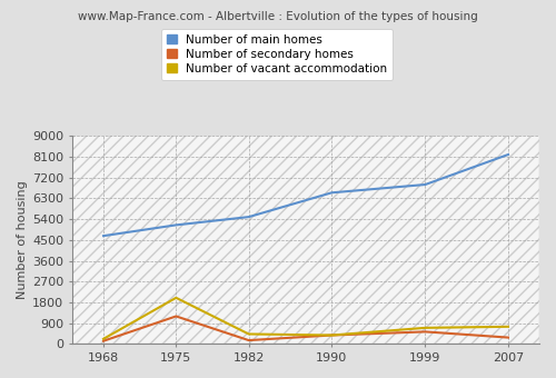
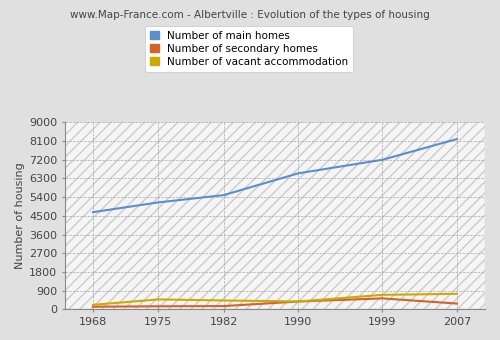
Number of secondary homes/1975: 1200 -> 150
Number of vacant accommodation/1975: 2000 -> 480
Number of main homes/1999: 6900 -> 7200
